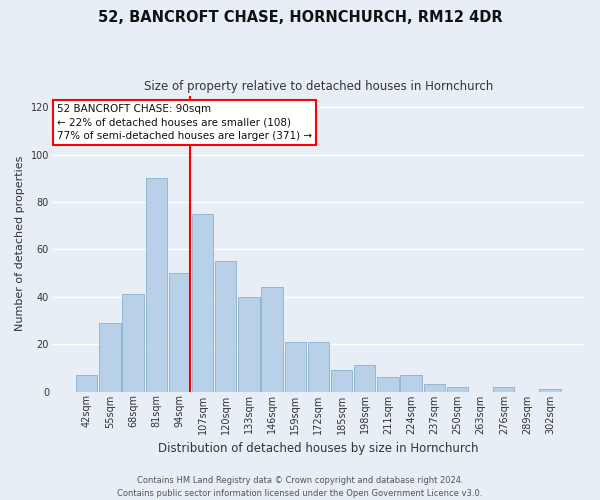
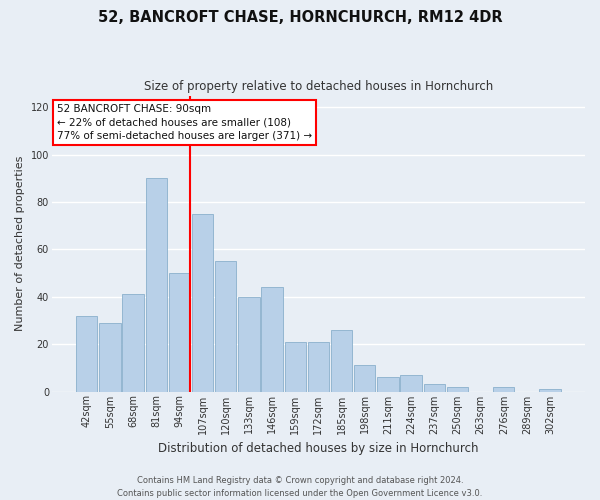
42sqm: 7 -> 32
185sqm: 9 -> 26
